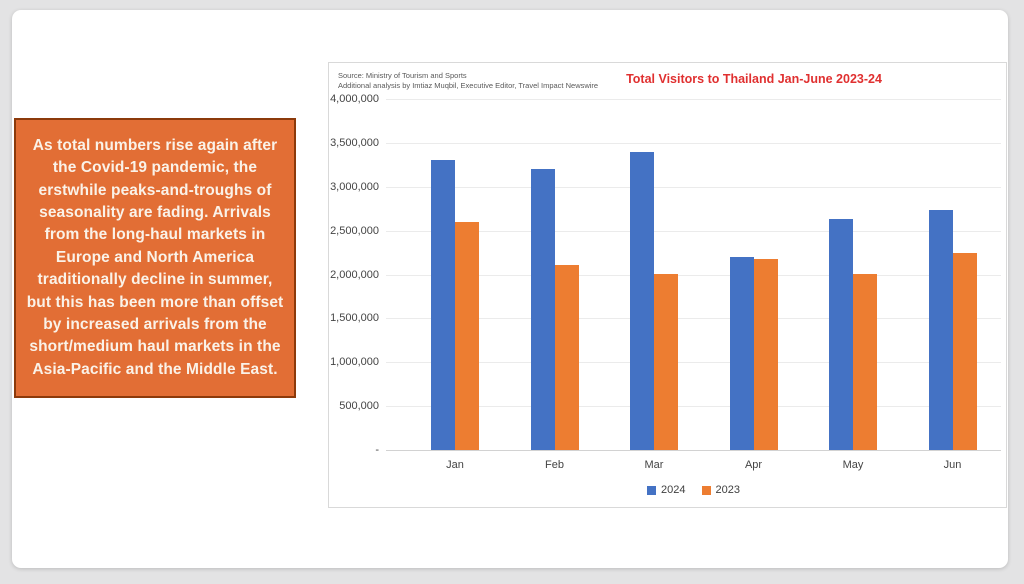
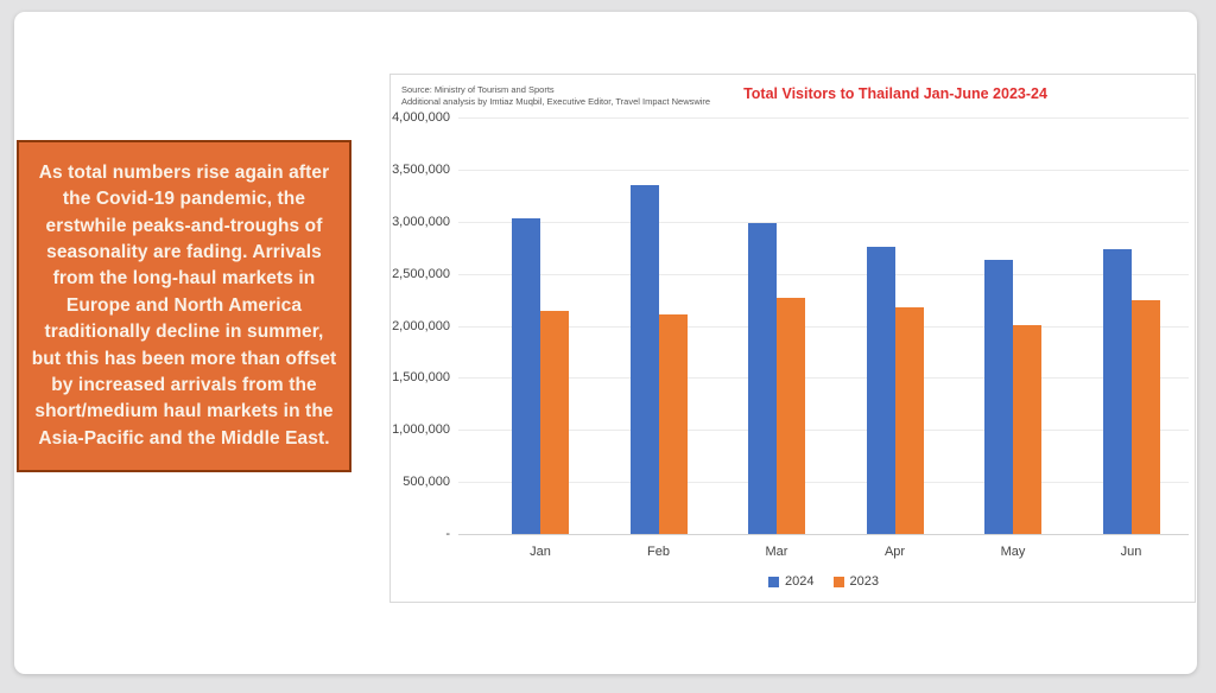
2024/Jan: 3300000 -> 3000000
2023/Jan: 2600000 -> 2100000
2024/Feb: 3200000 -> 3400000
2024/Mar: 3400000 -> 3000000
2023/Mar: 2000000 -> 2300000
2024/Apr: 2200000 -> 2800000
